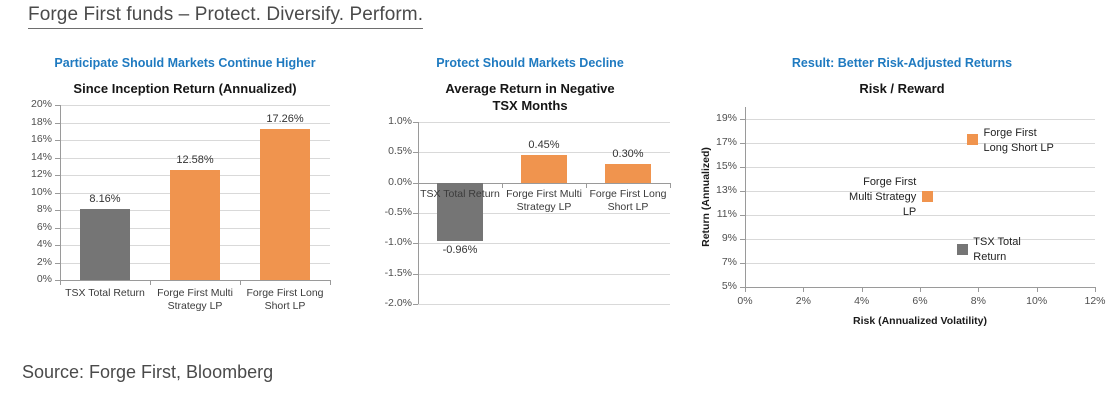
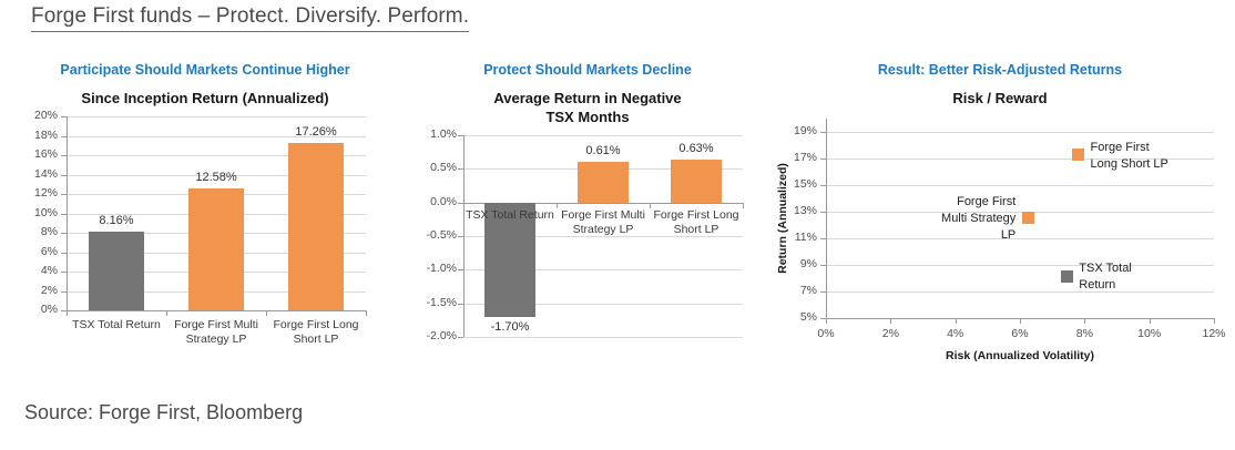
Average Return in Negative TSX Months/TSX Total Return: -0.96% -> -1.70%
Average Return in Negative TSX Months/Forge First Multi Strategy LP: 0.45% -> 0.61%
Average Return in Negative TSX Months/Forge First Long Short LP: 0.30% -> 0.63%
